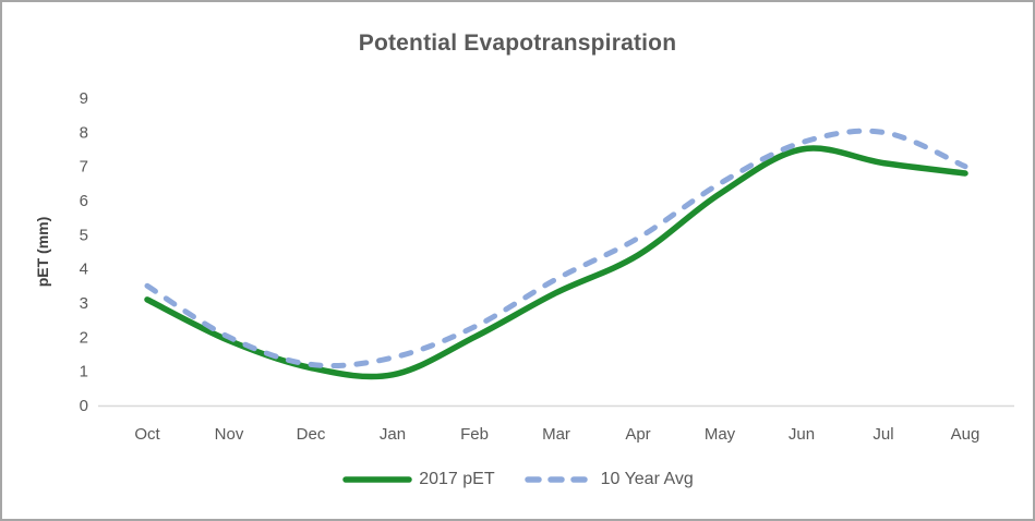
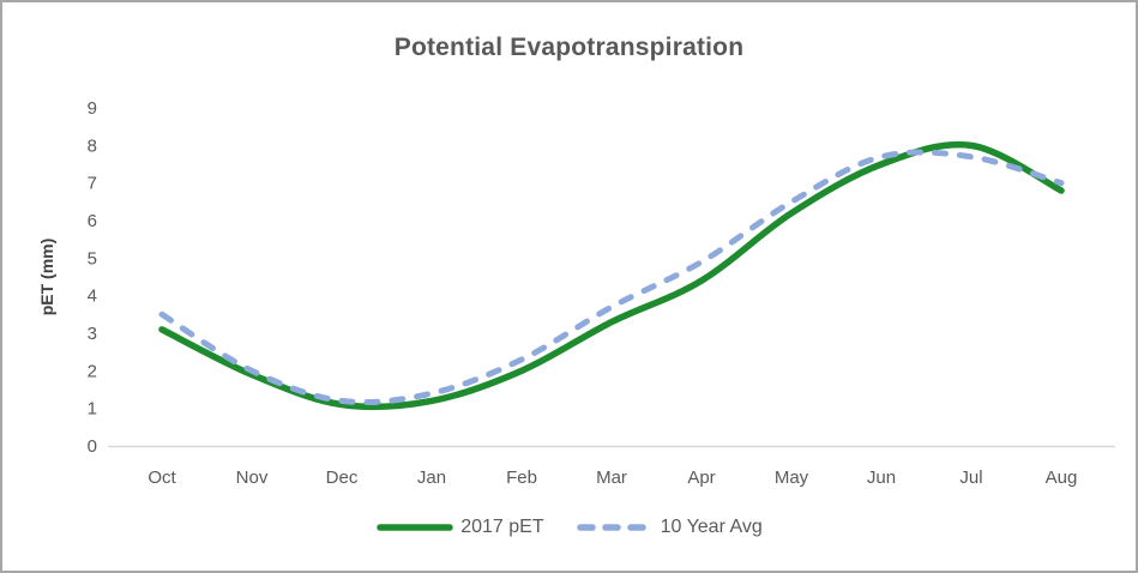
2017 pET/Jan: 0.9 -> 1.2
2017 pET/Jul: 7.1 -> 8.0
10 Year Avg/Jul: 8.0 -> 7.7
